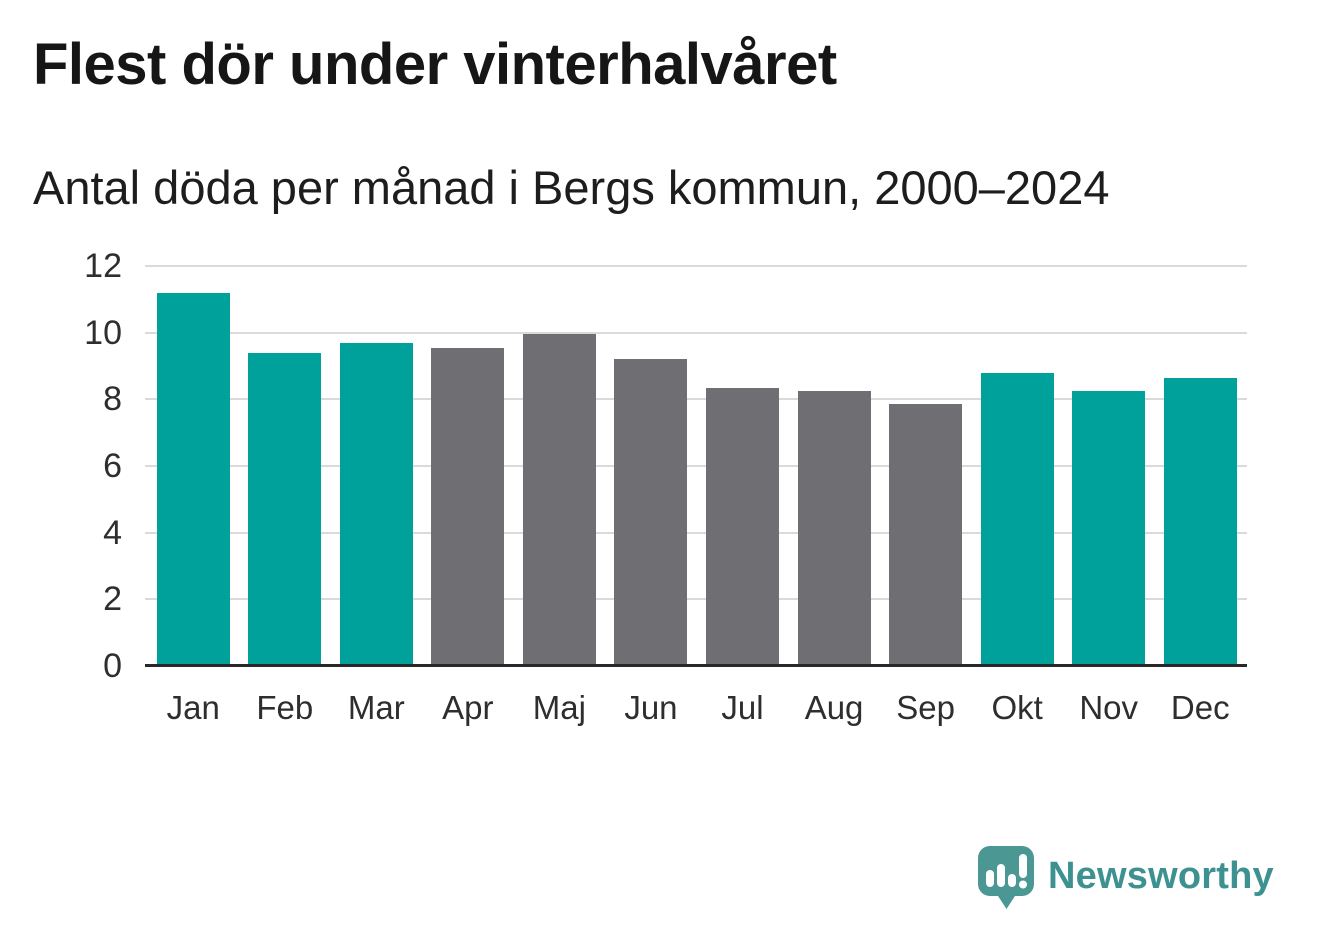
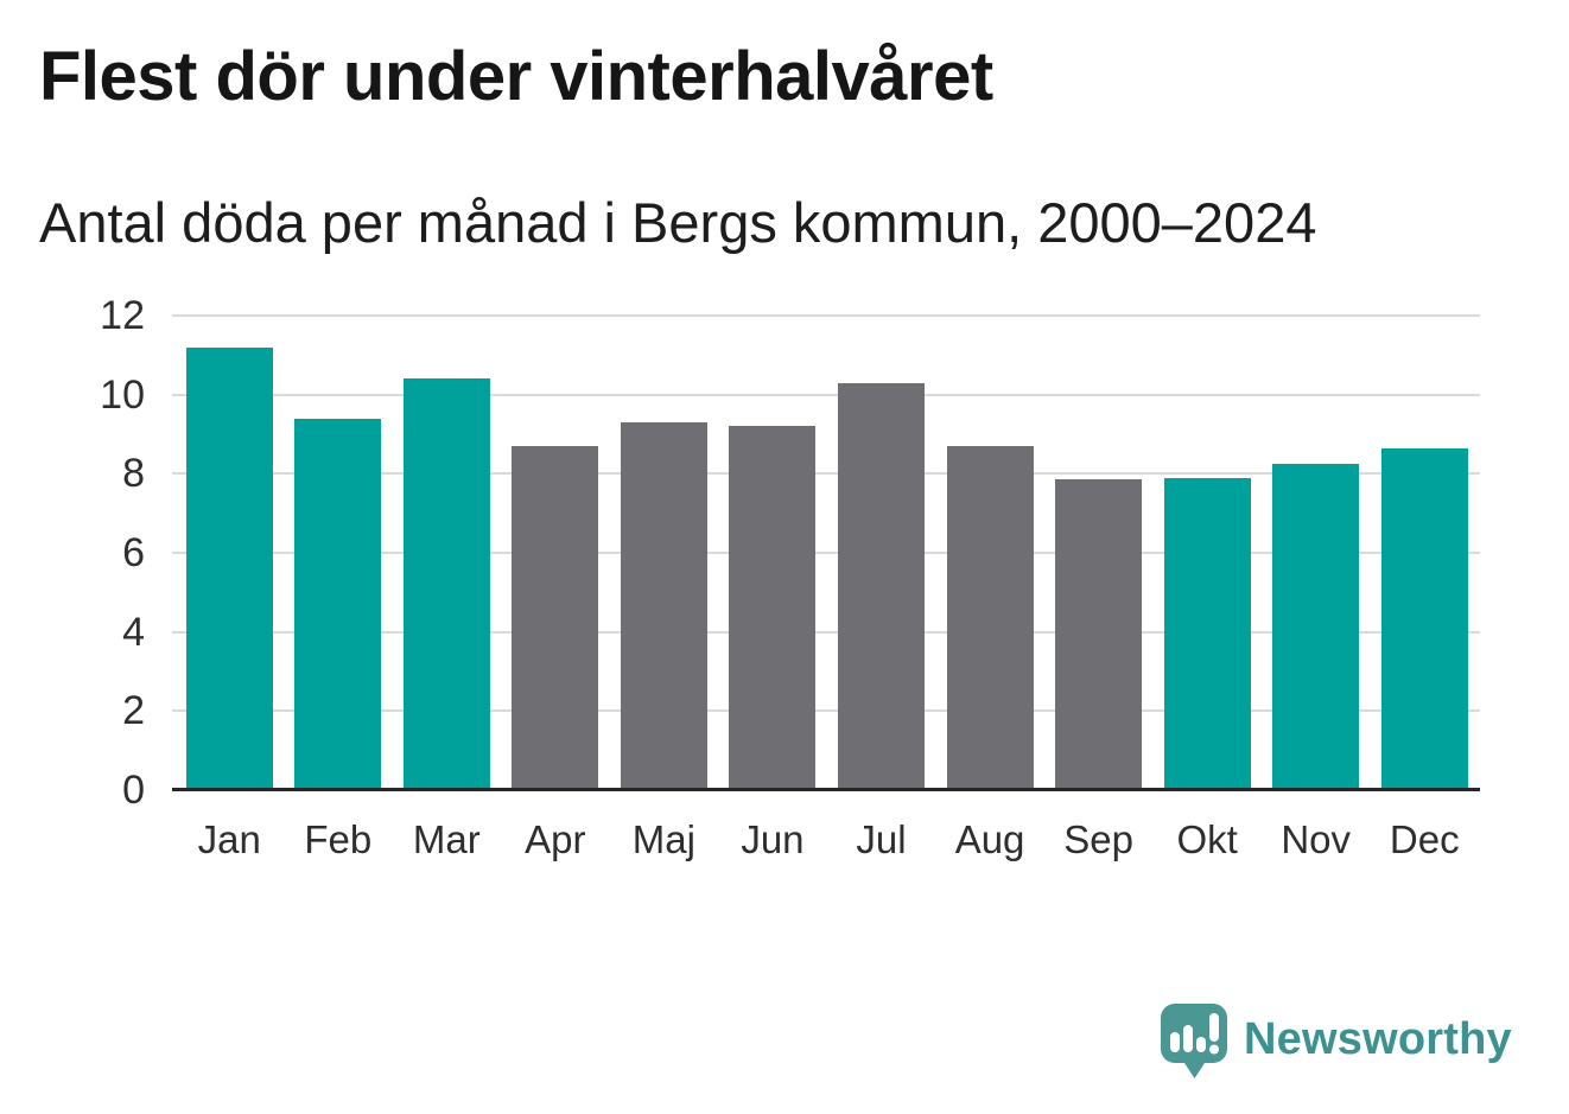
Mar: 9.7 -> 10.4
Apr: 9.6 -> 8.7
Maj: 9.9 -> 9.3
Jul: 8.3 -> 10.3
Aug: 8.2 -> 8.7
Okt: 8.8 -> 7.9
